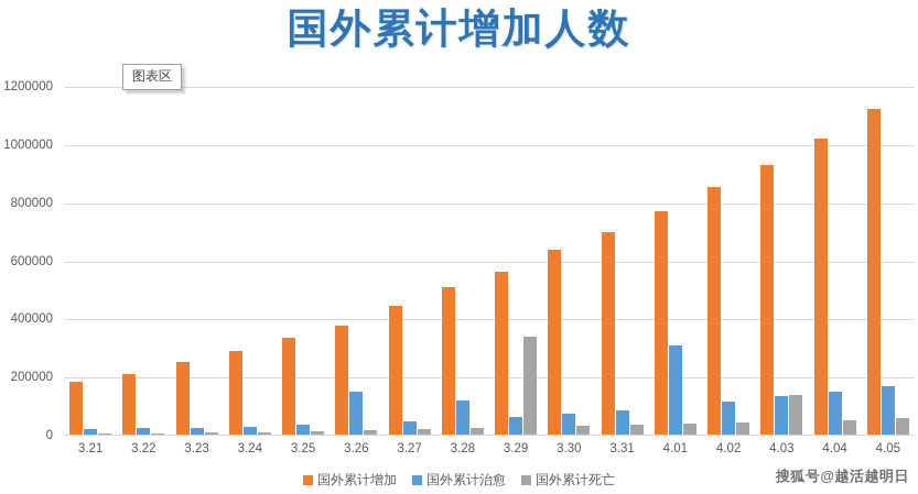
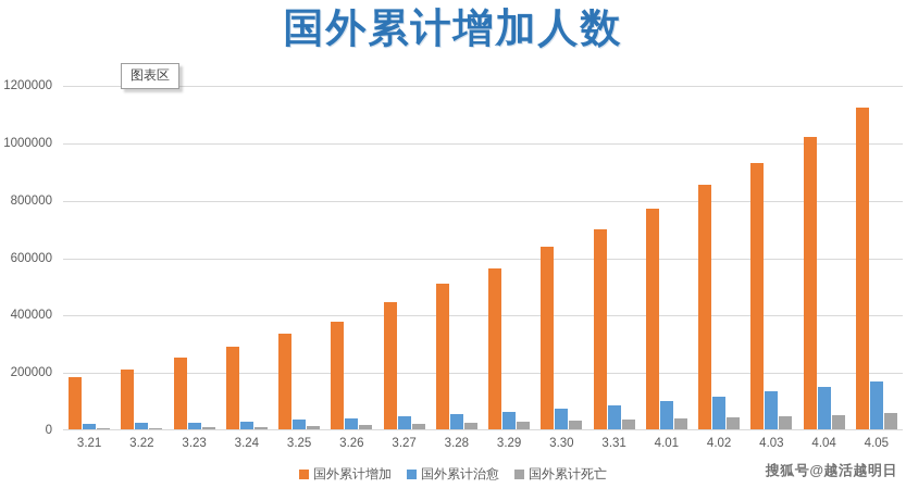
国外累计治愈/3.26: 150000 -> 40000
国外累计治愈/3.28: 120000 -> 60000
国外累计死亡/3.29: 340000 -> 30000
国外累计治愈/4.01: 310000 -> 100000
国外累计死亡/4.03: 140000 -> 50000
